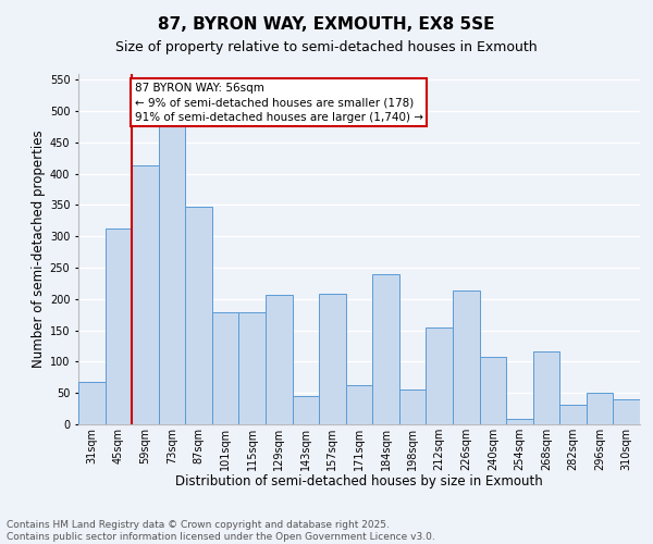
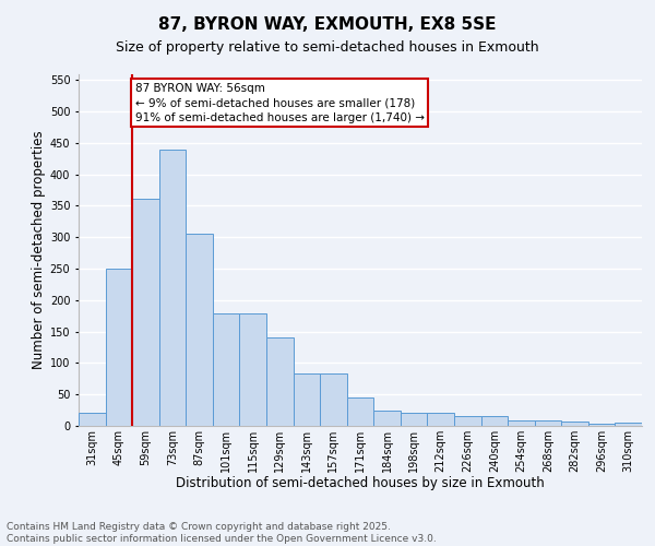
31sqm: 68 -> 20
45sqm: 312 -> 250
59sqm: 414 -> 362
73sqm: 478 -> 440
87sqm: 348 -> 305
129sqm: 206 -> 140
143sqm: 46 -> 83
157sqm: 208 -> 83
171sqm: 62 -> 45
184sqm: 240 -> 25
198sqm: 56 -> 20
212sqm: 154 -> 20
226sqm: 214 -> 15
240sqm: 108 -> 15
268sqm: 116 -> 8
282sqm: 32 -> 7
296sqm: 50 -> 3
310sqm: 40 -> 6
